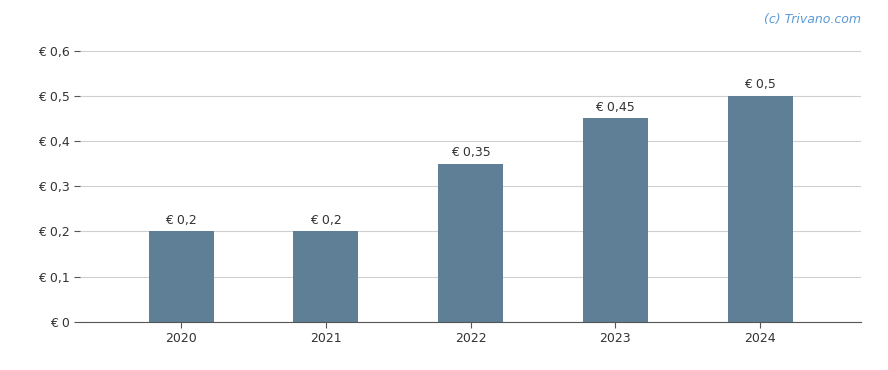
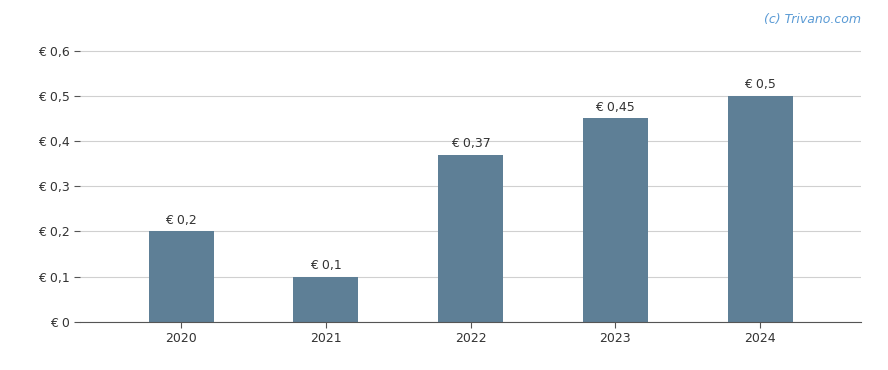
2021: 0,2 -> 0,1
2022: 0,35 -> 0,37
